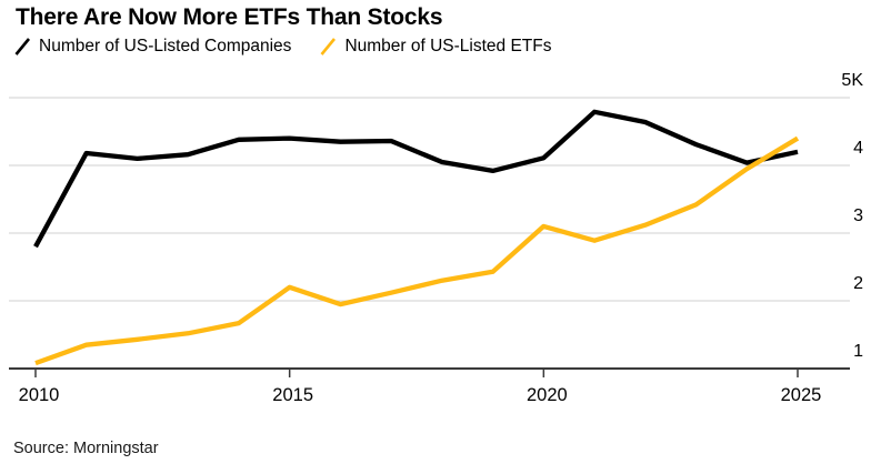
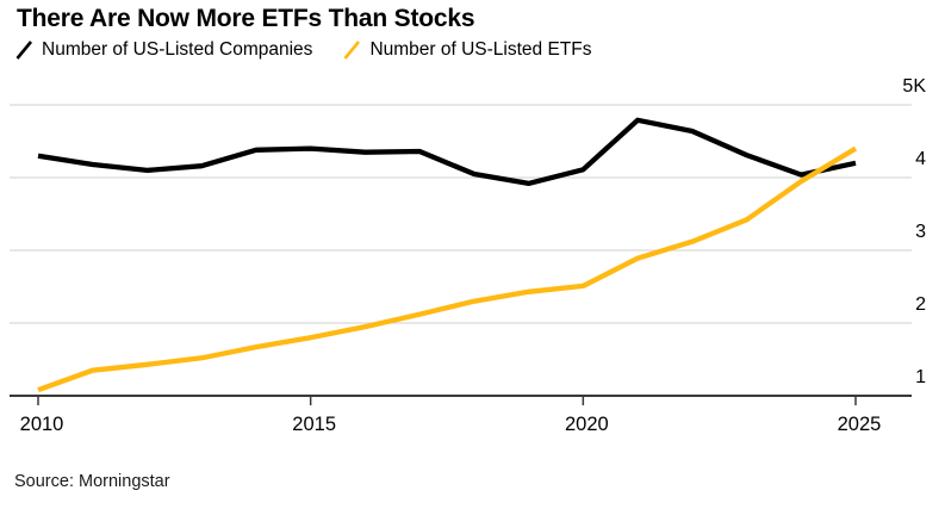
Number of US-Listed Companies/2010: 2.8K -> 4.3K
Number of US-Listed ETFs/2015: 2.2K -> 1.8K
Number of US-Listed ETFs/2020: 3.1K -> 2.5K
